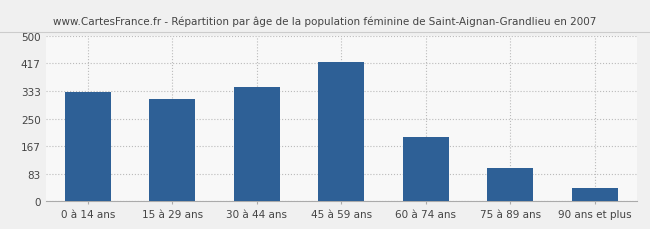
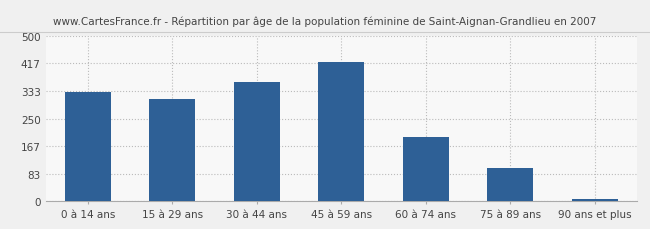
30 à 44 ans: 345 -> 362
90 ans et plus: 40 -> 8
